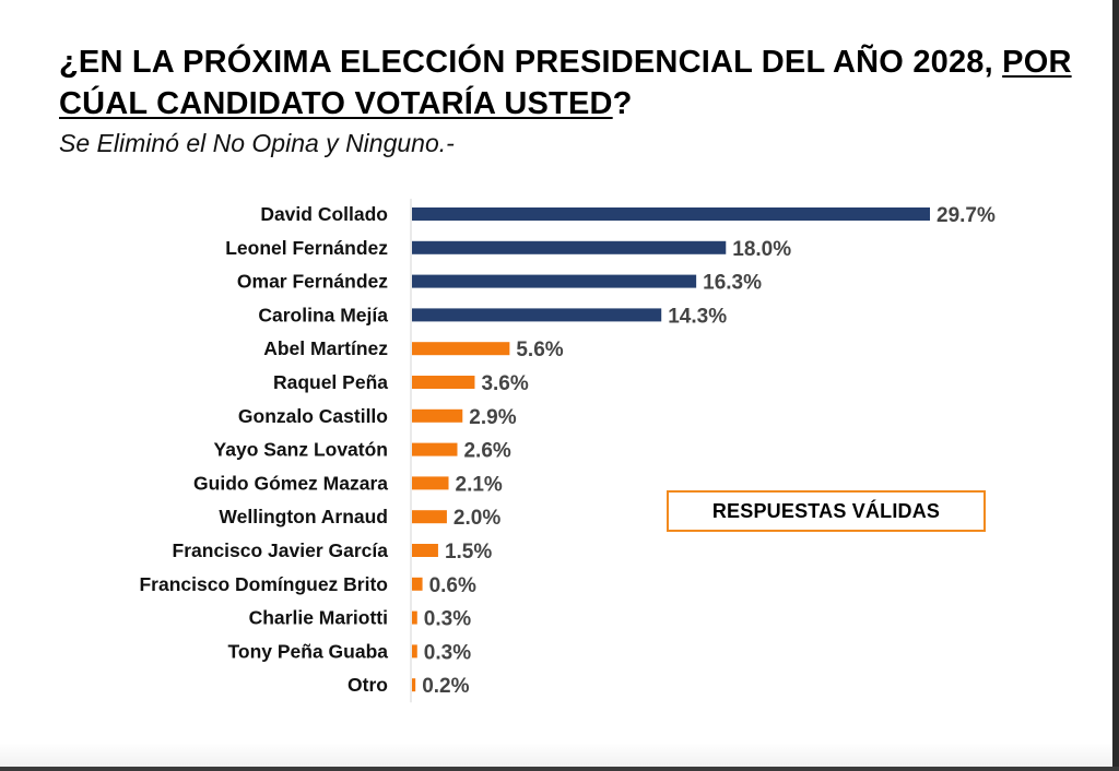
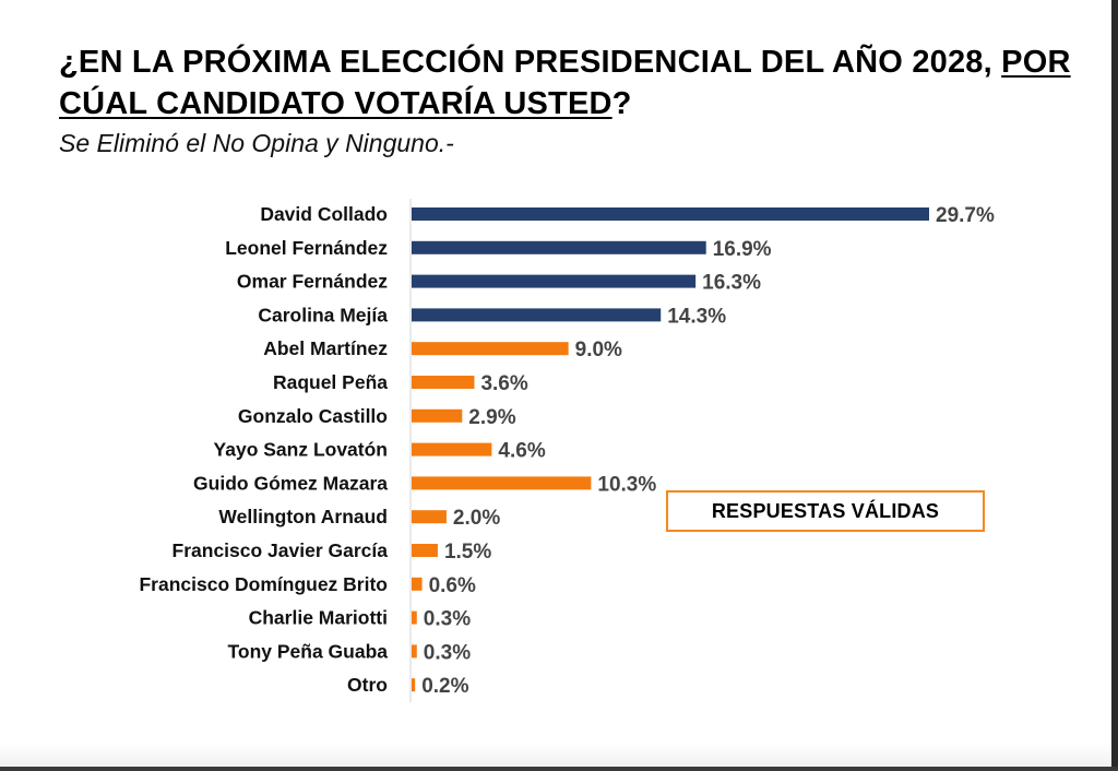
Leonel Fernández: 18.0% -> 16.9%
Abel Martínez: 5.6% -> 9.0%
Yayo Sanz Lovatón: 2.6% -> 4.6%
Guido Gómez Mazara: 2.1% -> 10.3%
